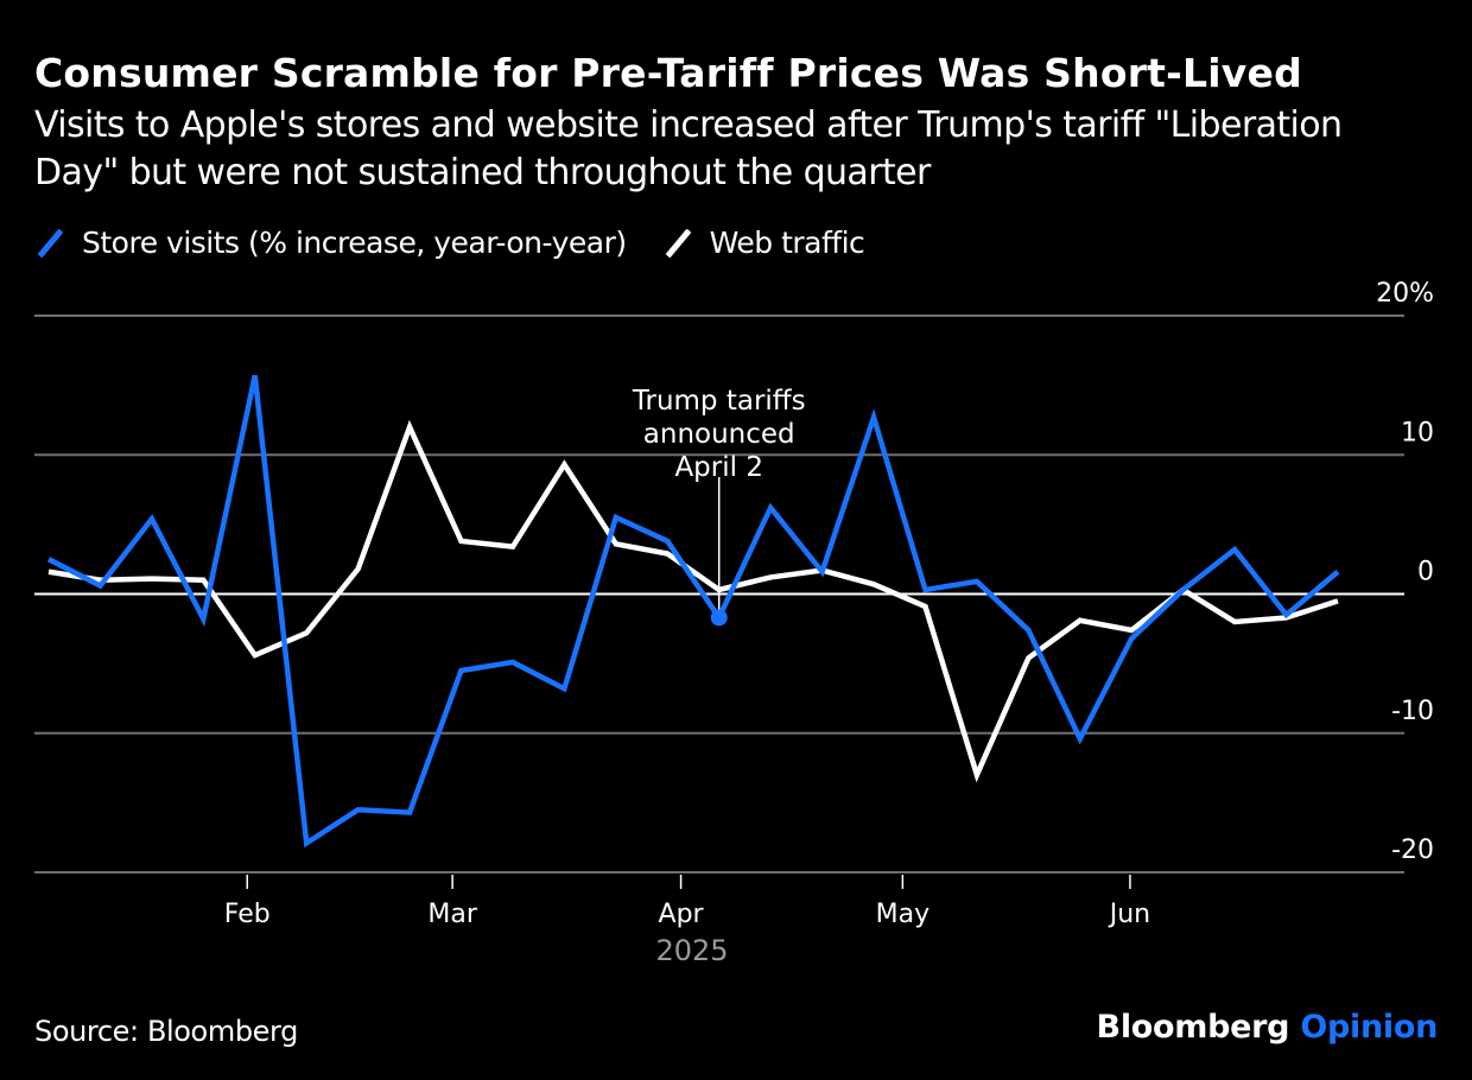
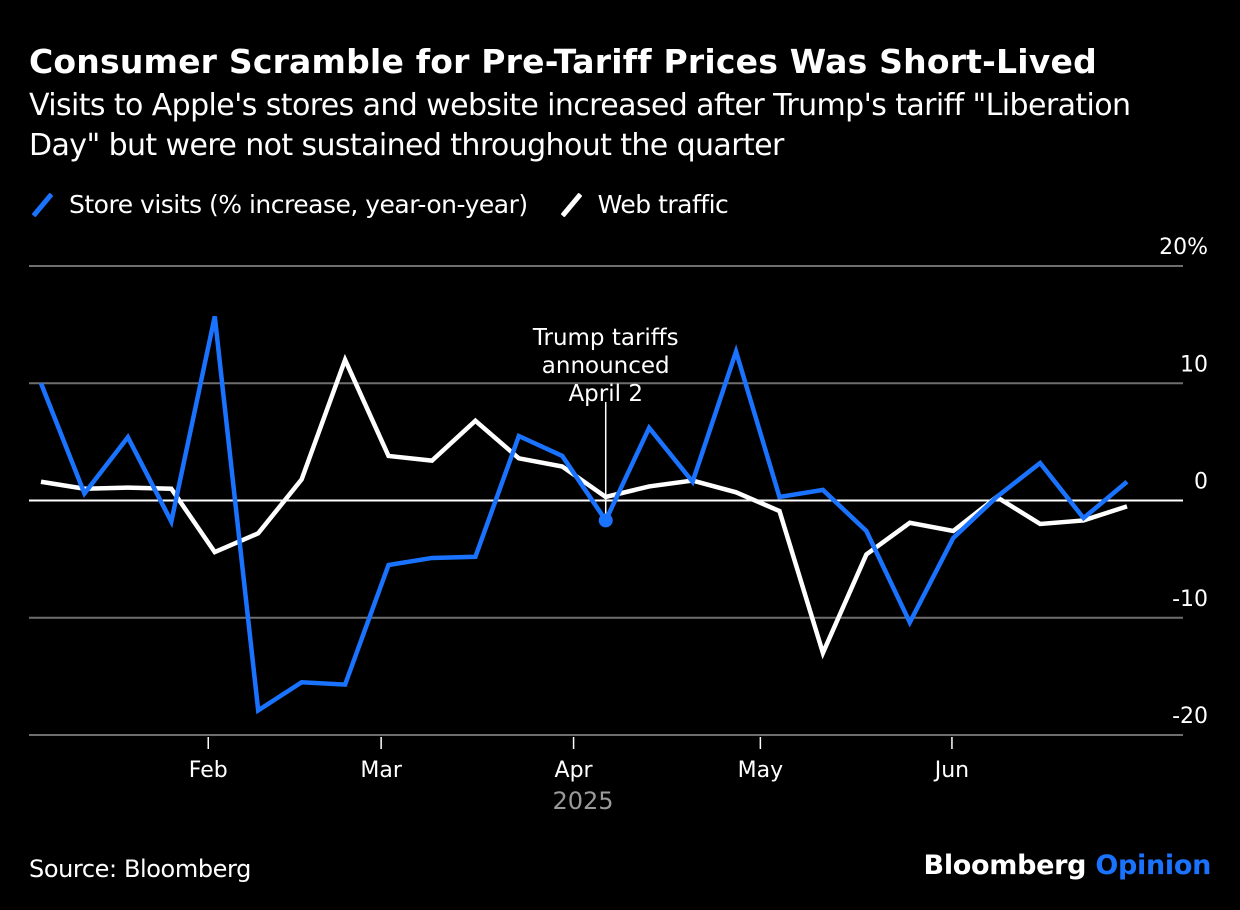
Store visits (% increase, year-on-year)/0: 2.5% -> 10.0%
Store visits (% increase, year-on-year)/10: -6.8% -> -4.8%
Web traffic/10: 9.3% -> 6.8%
